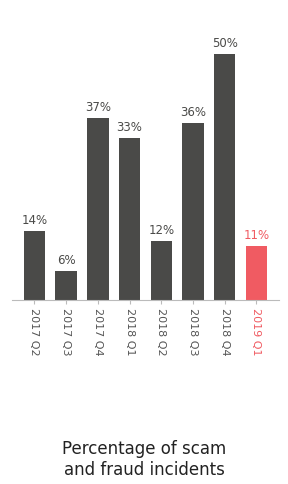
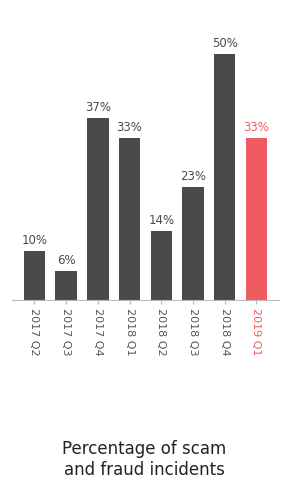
2017 Q2: 14% -> 10%
2018 Q2: 12% -> 14%
2018 Q3: 36% -> 23%
2019 Q1: 11% -> 33%
